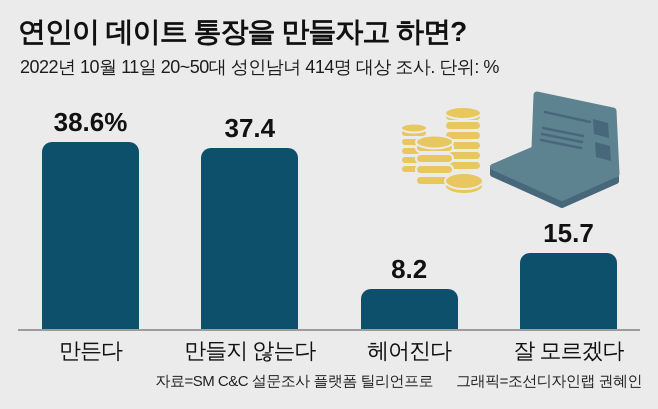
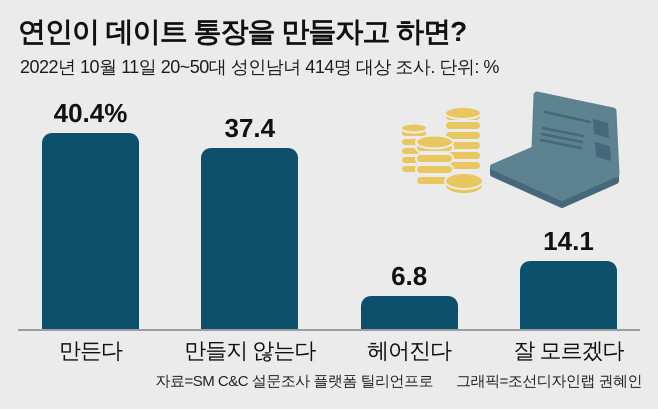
만든다: 38.6% -> 40.4%
헤어진다: 8.2 -> 6.8
잘 모르겠다: 15.7 -> 14.1
